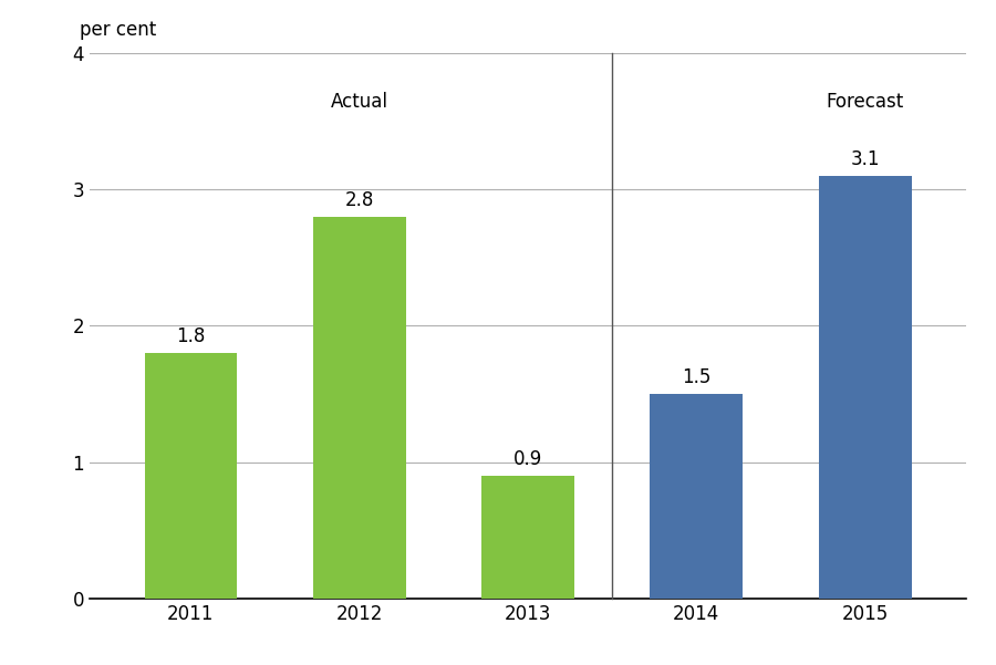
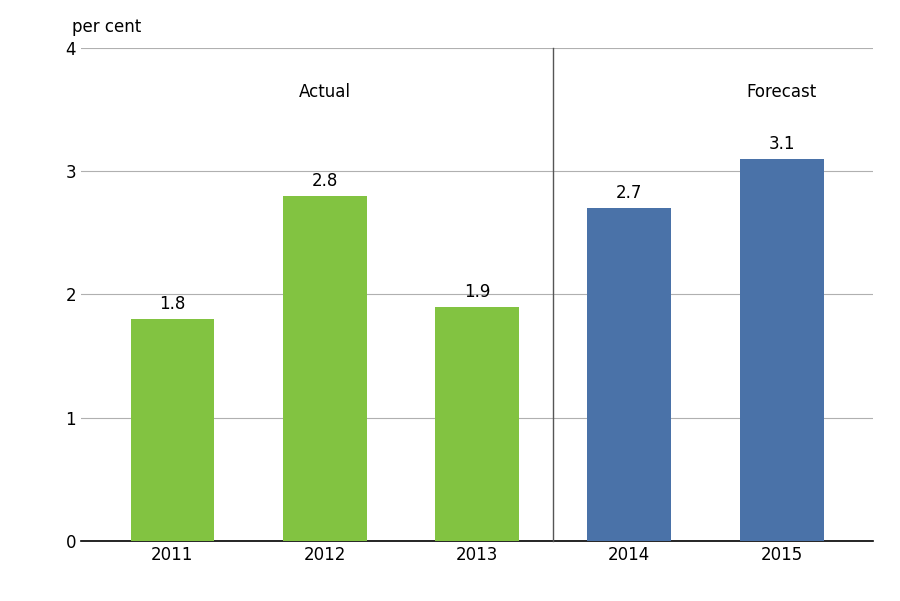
2013: 0.9 -> 1.9
2014: 1.5 -> 2.7
